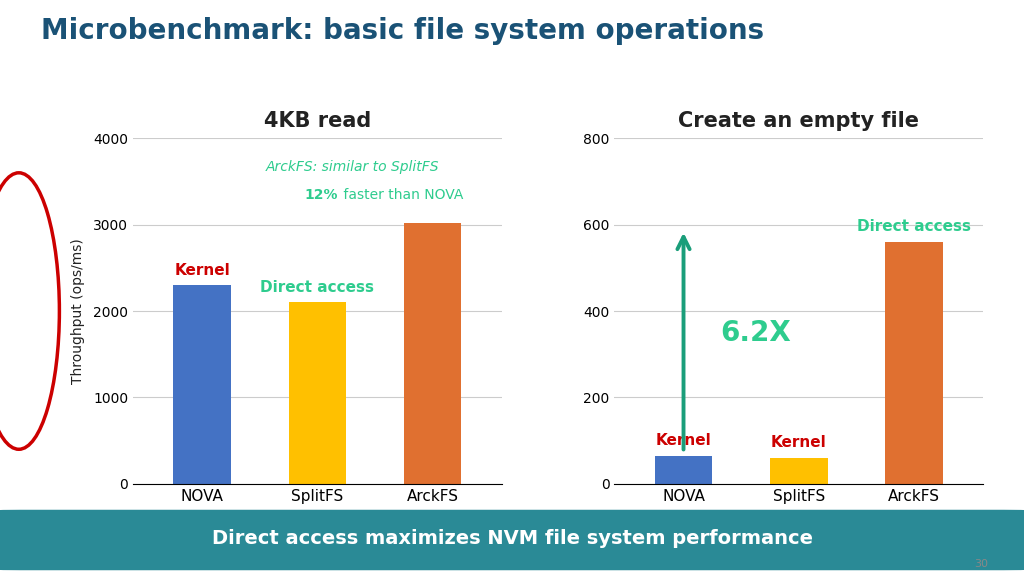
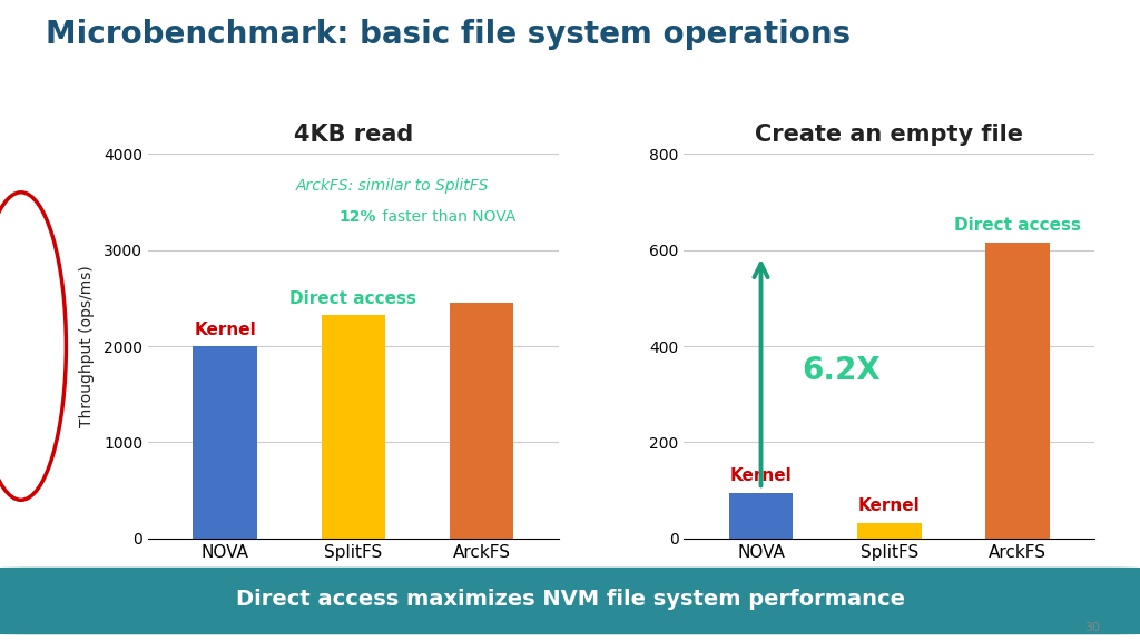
4KB read/NOVA: 2300 -> 2000
4KB read/SplitFS: 2100 -> 2320
4KB read/ArckFS: 3020 -> 2450
Create an empty file/NOVA: 65 -> 95
Create an empty file/SplitFS: 60 -> 32
Create an empty file/ArckFS: 560 -> 615
